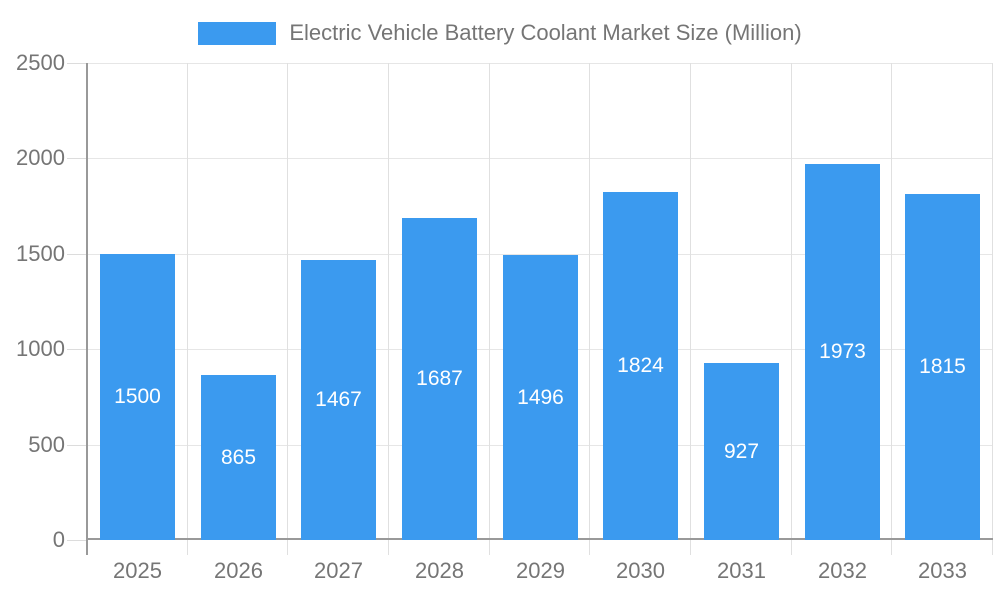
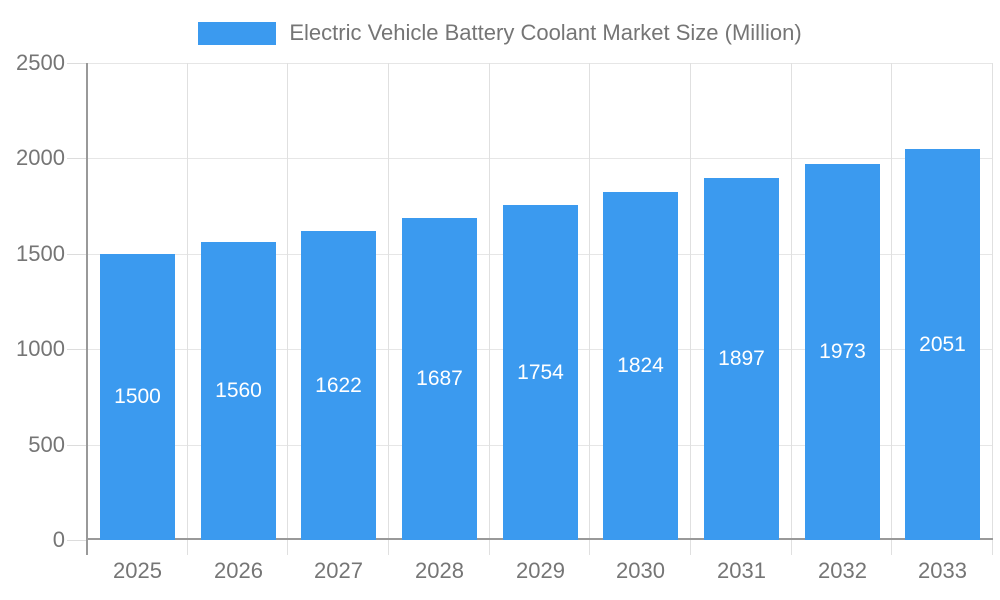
2026: 865 -> 1560
2027: 1467 -> 1622
2029: 1496 -> 1754
2031: 927 -> 1897
2033: 1815 -> 2051
